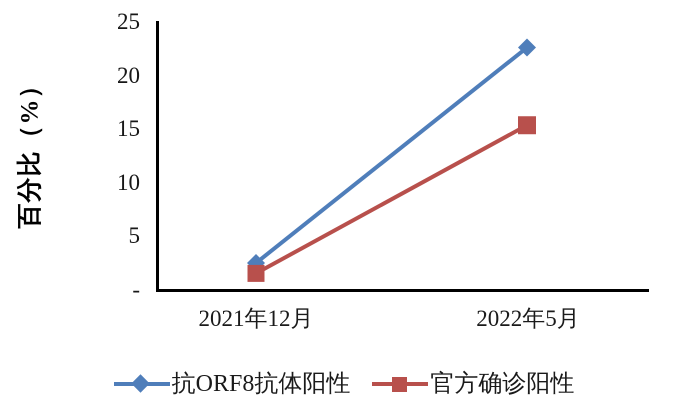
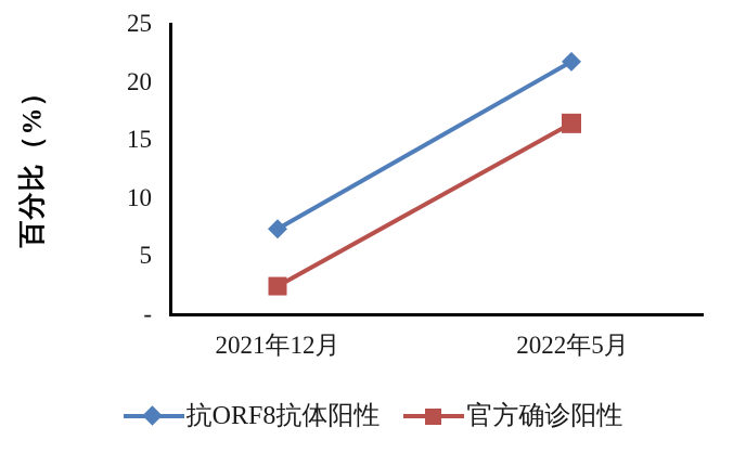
抗ORF8抗体阳性/2021年12月: 2.7 -> 7.7
官方确诊阳性/2021年12月: 1.7 -> 2.6
抗ORF8抗体阳性/2022年5月: 23.5 -> 22.6
官方确诊阳性/2022年5月: 16.0 -> 17.1
